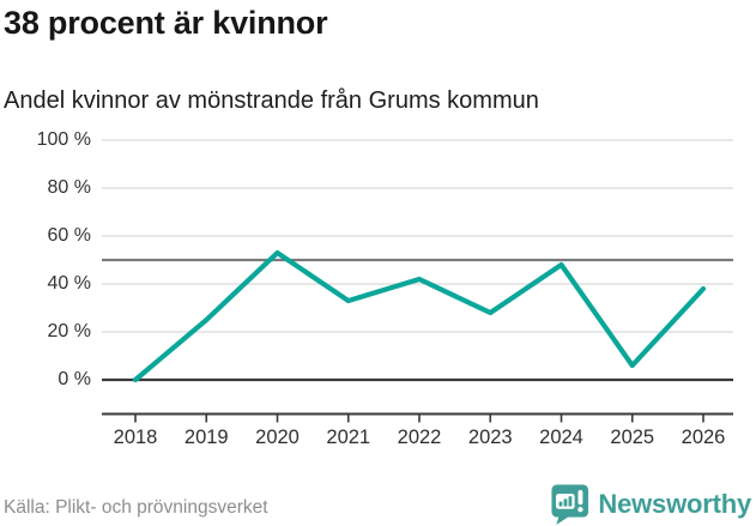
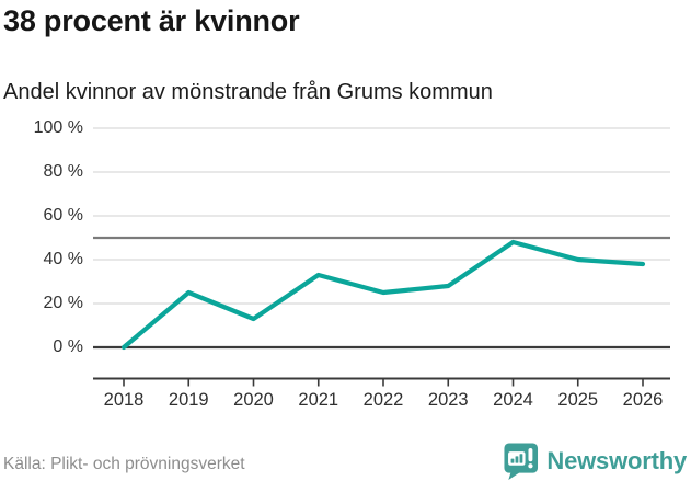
2020: 53% -> 13%
2022: 42% -> 25%
2025: 6% -> 40%
